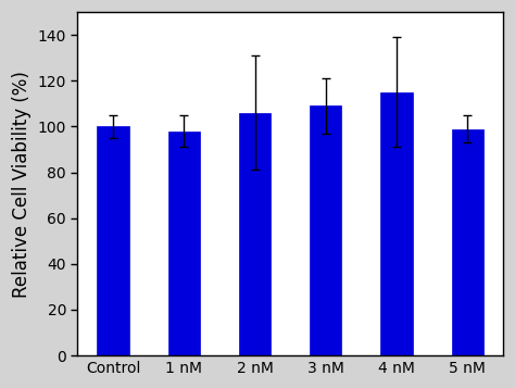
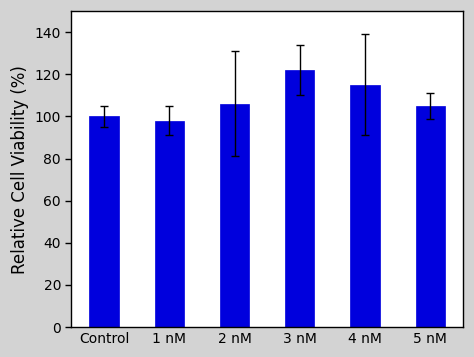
3 nM: 109 -> 122
5 nM: 99 -> 105
